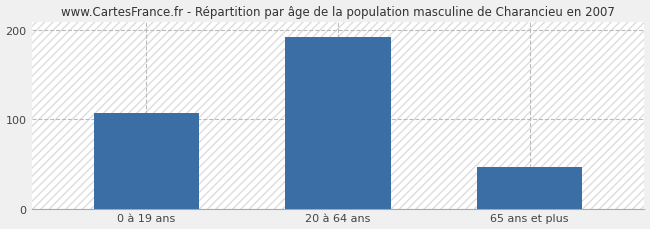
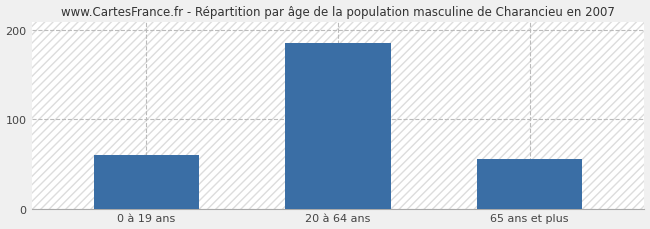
0 à 19 ans: 107 -> 60
20 à 64 ans: 193 -> 186
65 ans et plus: 47 -> 56
